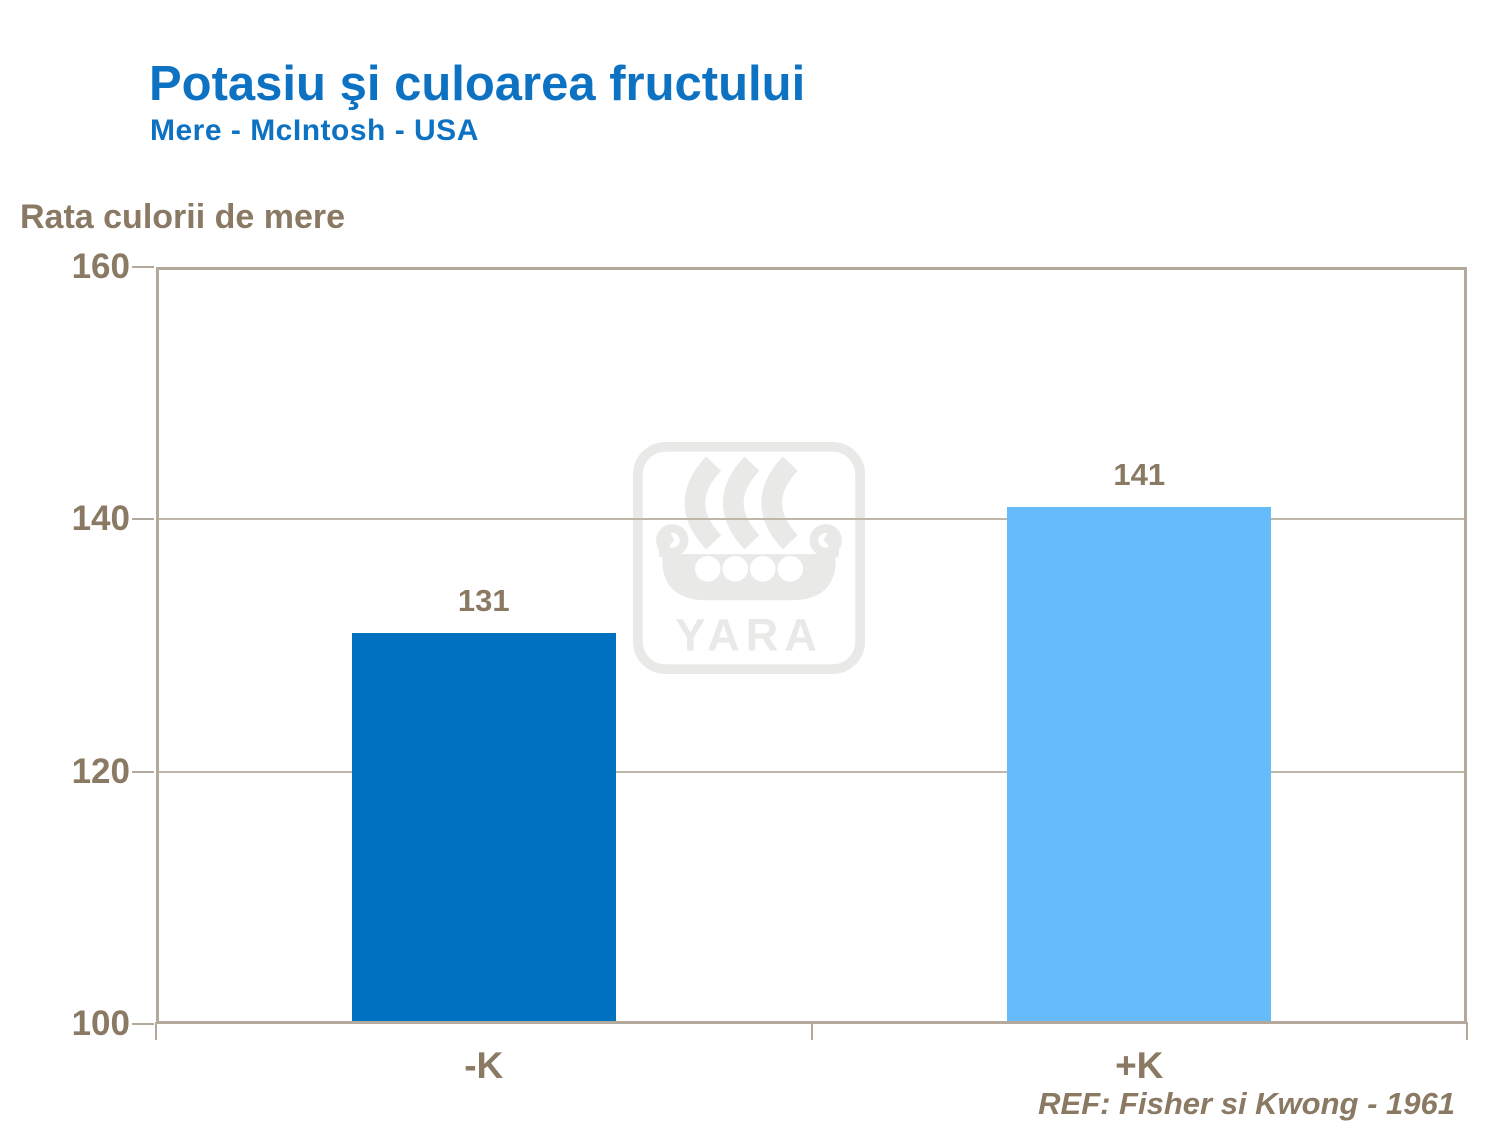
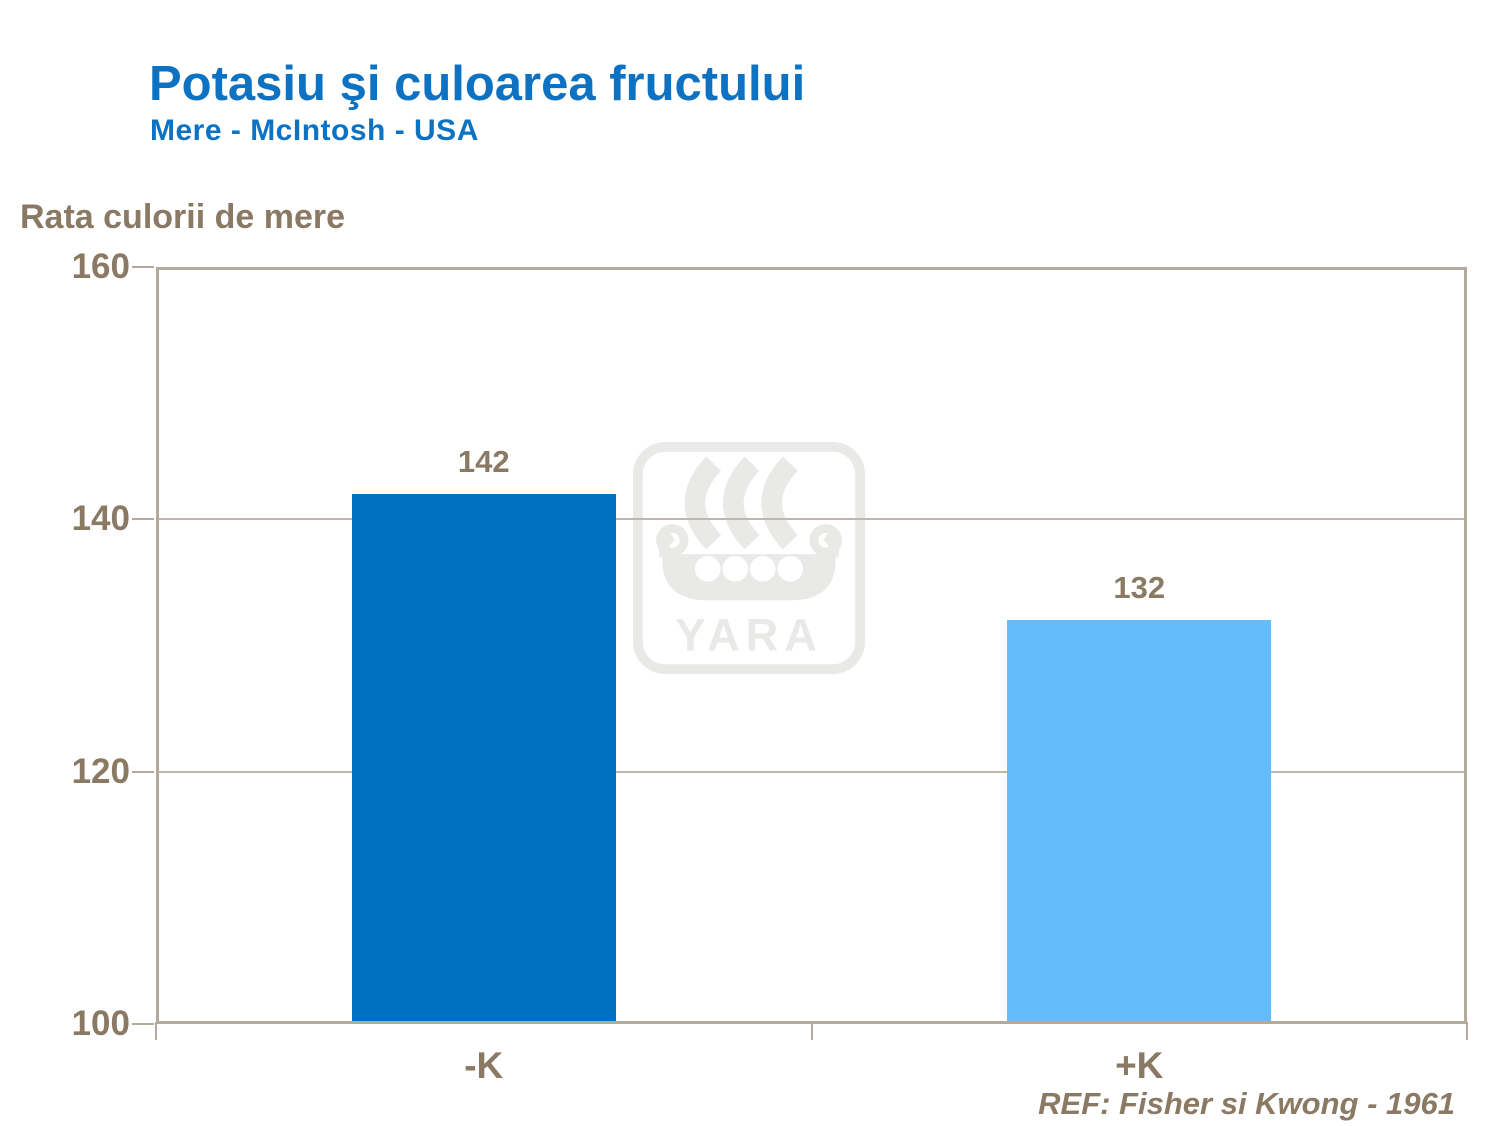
-K: 131 -> 142
+K: 141 -> 132
